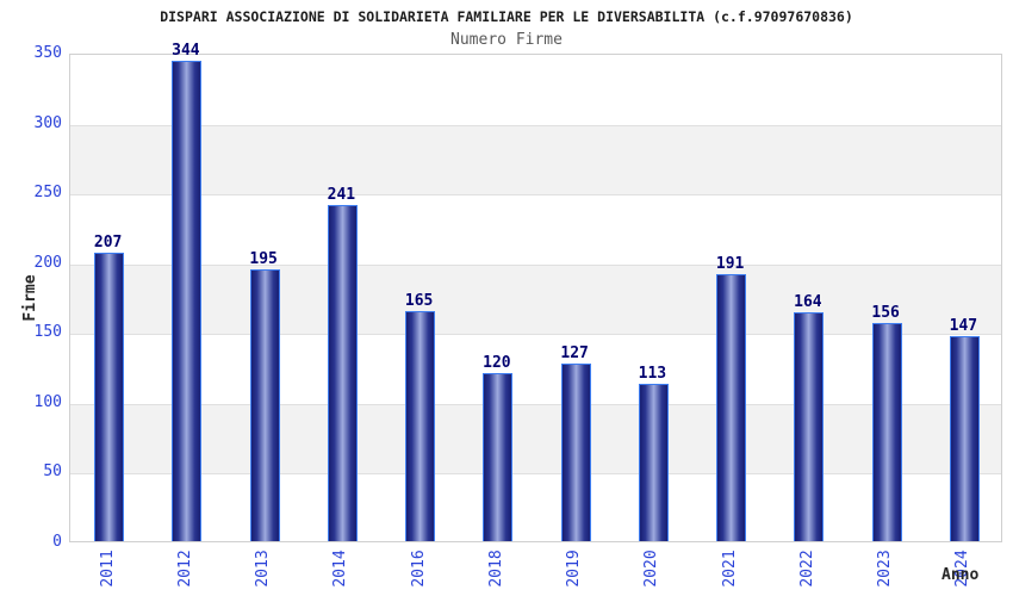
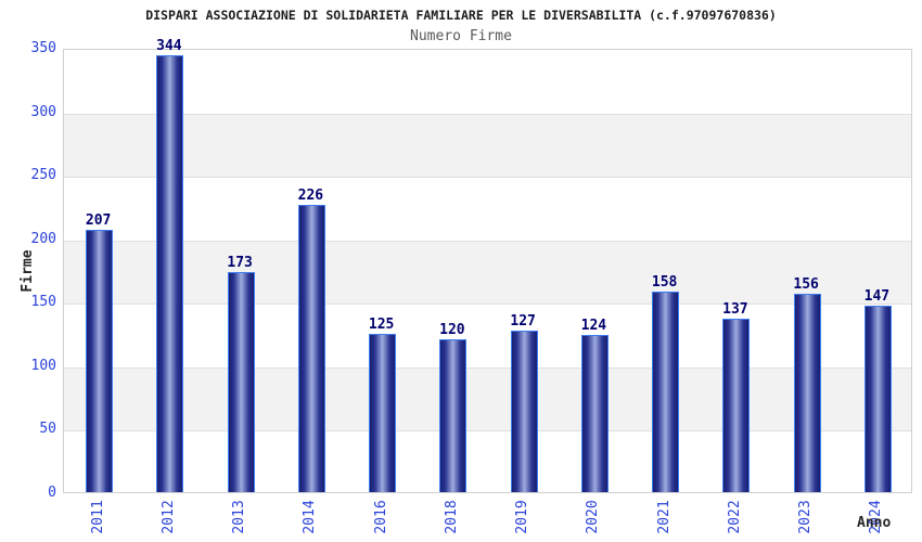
2013: 195 -> 173
2014: 241 -> 226
2016: 165 -> 125
2020: 113 -> 124
2021: 191 -> 158
2022: 164 -> 137
